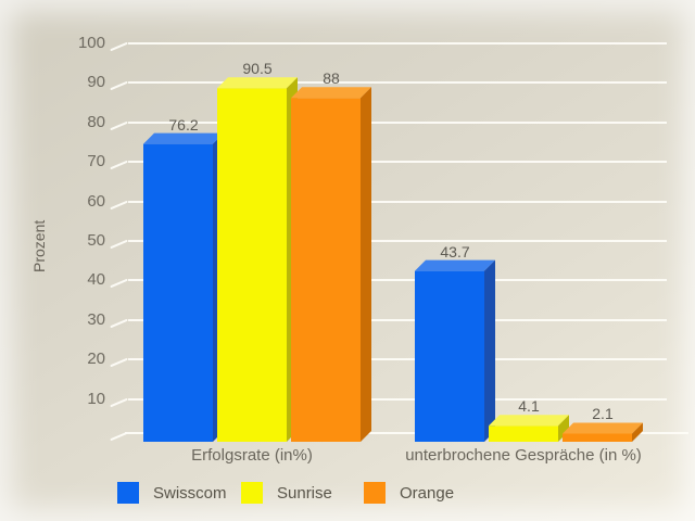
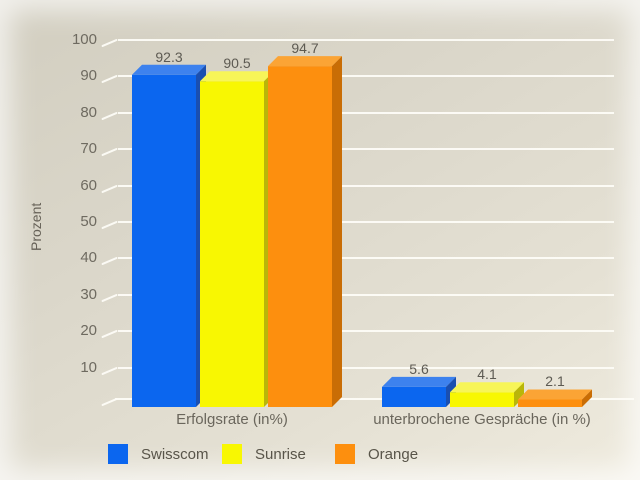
Swisscom/Erfolgsrate (in%): 76.2 -> 92.3
Orange/Erfolgsrate (in%): 88 -> 94.7
Swisscom/unterbrochene Gespräche (in %): 43.7 -> 5.6
